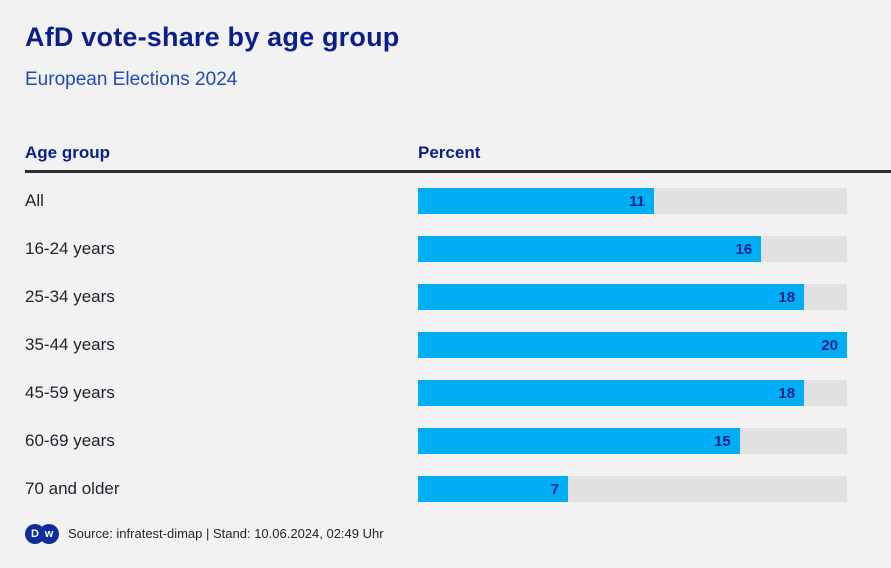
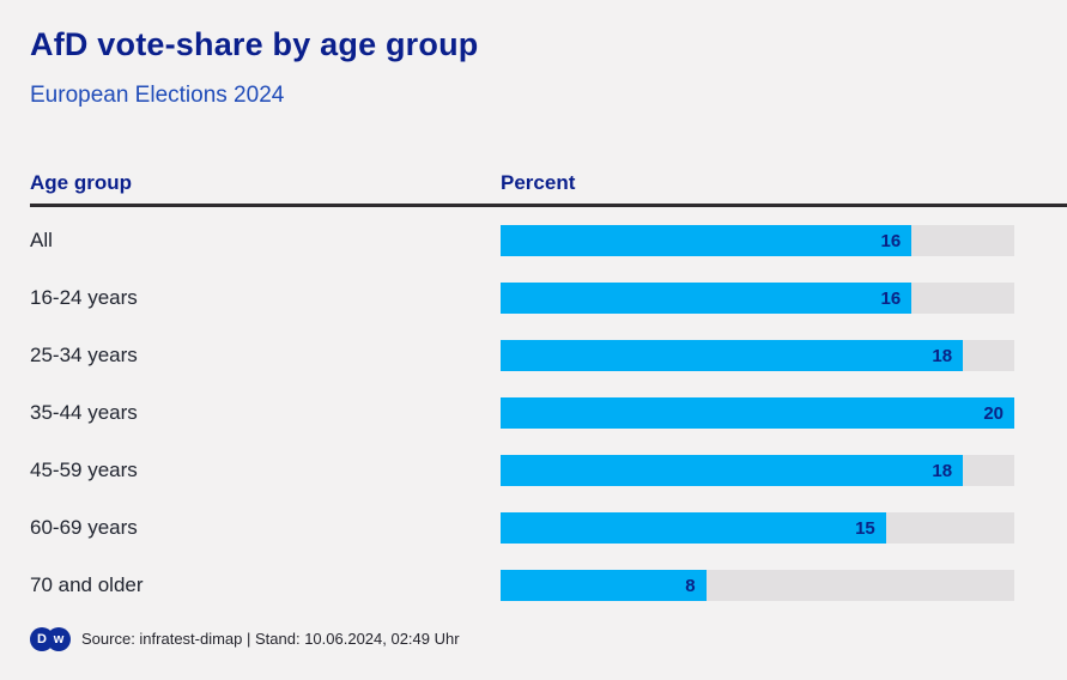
All: 11 -> 16
70 and older: 7 -> 8
